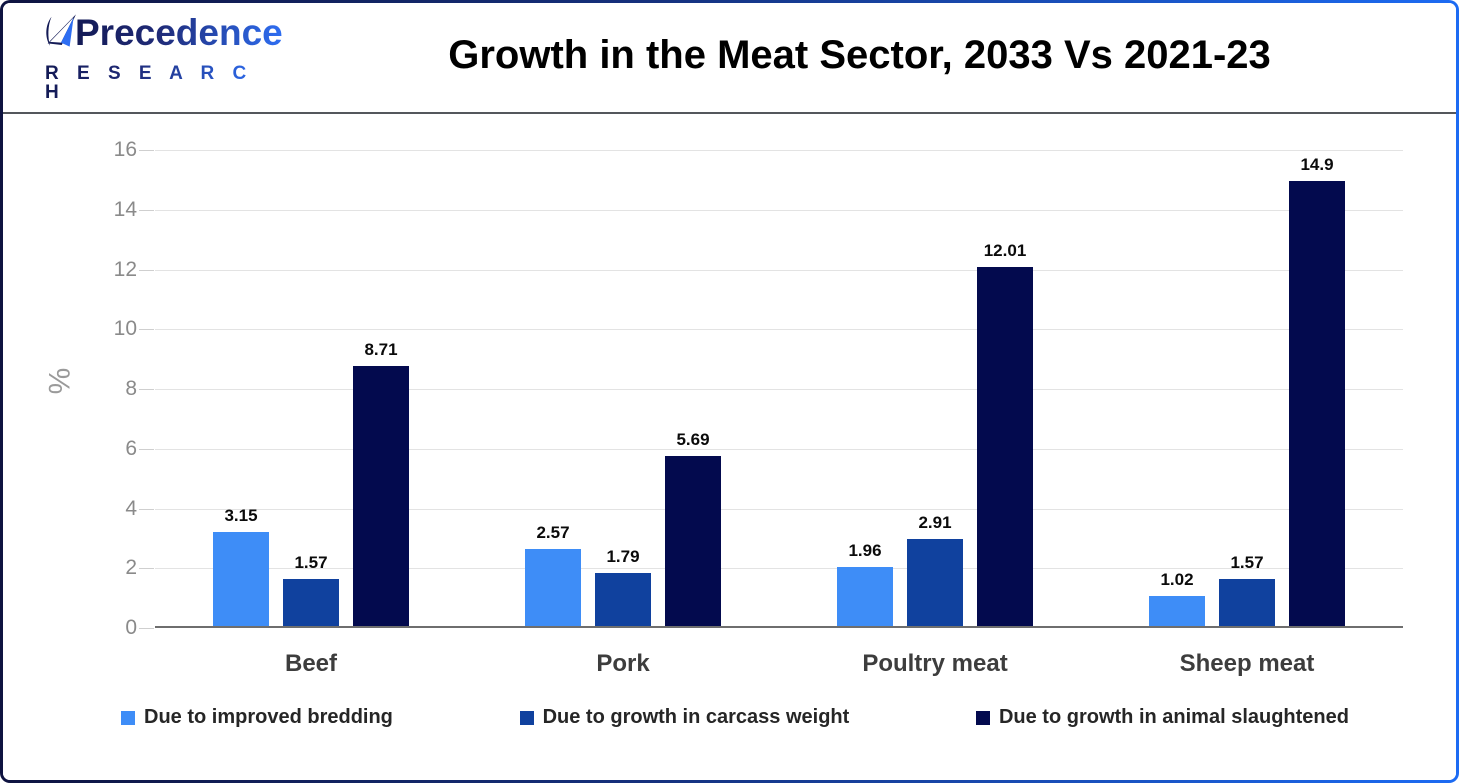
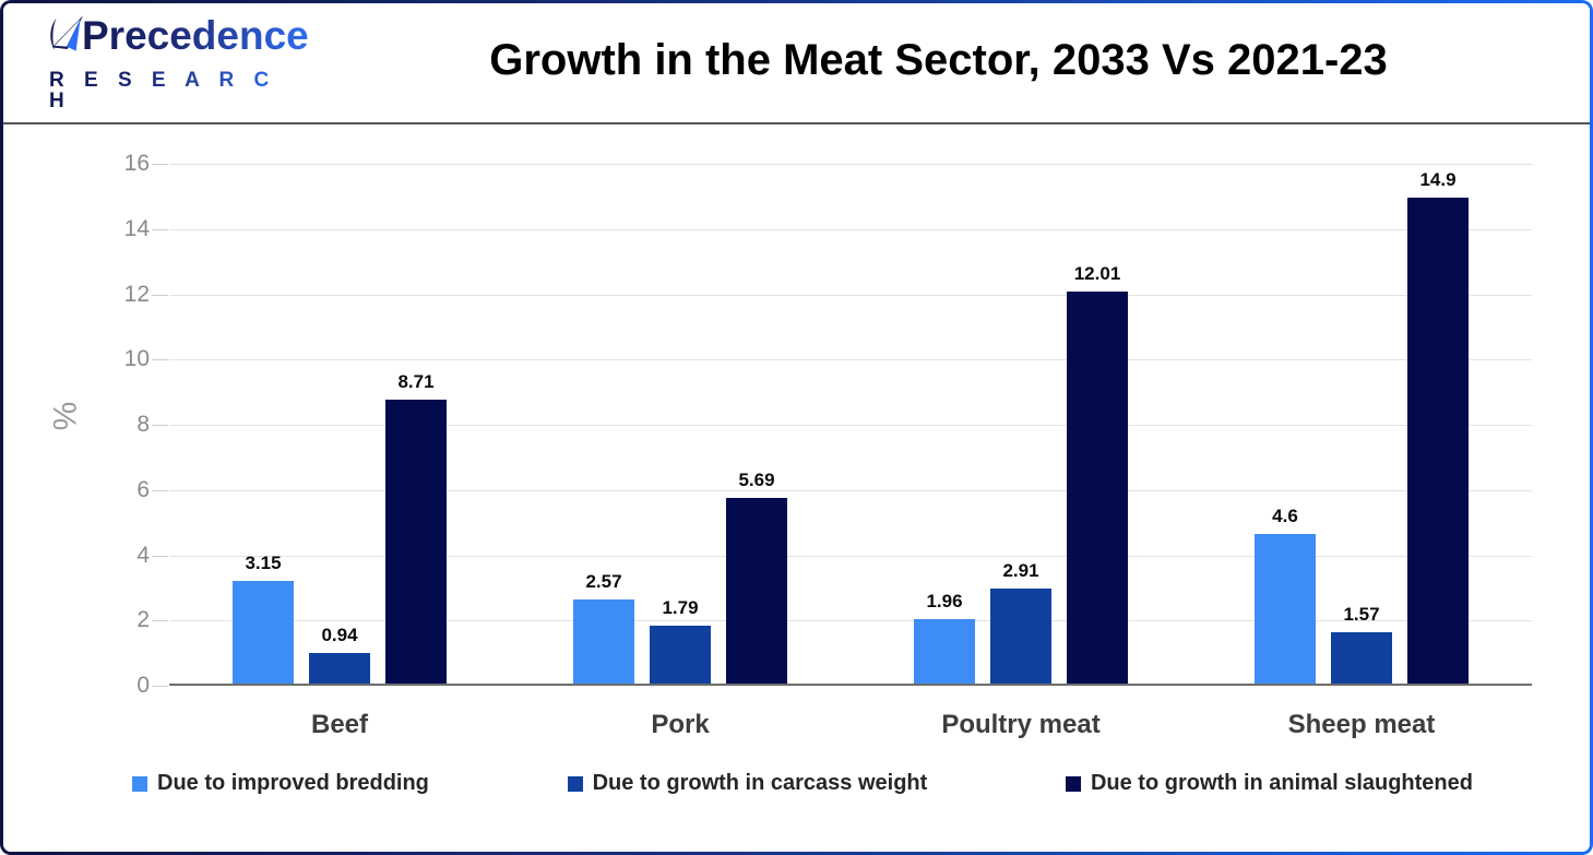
Due to growth in carcass weight/Beef: 1.57 -> 0.94
Due to improved bredding/Sheep meat: 1.02 -> 4.6
